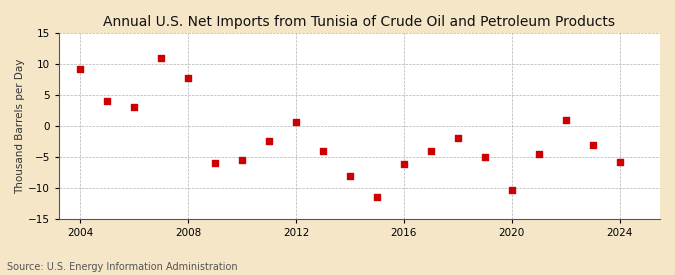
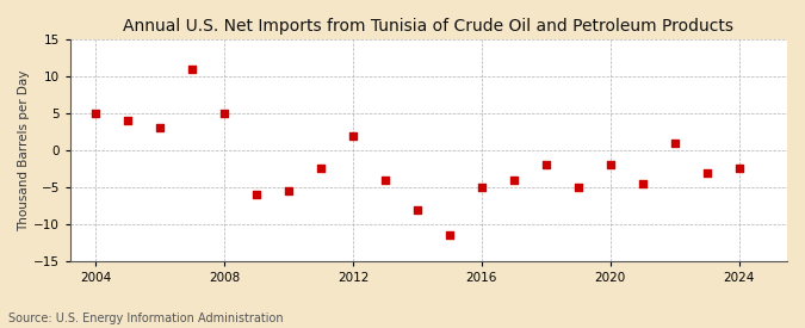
2004: 9.2 -> 5.0
2008: 7.8 -> 5.0
2012: 0.6 -> 2.0
2016: -6.2 -> -5.0
2020: -10.4 -> -2.0
2024: -5.8 -> -2.5
